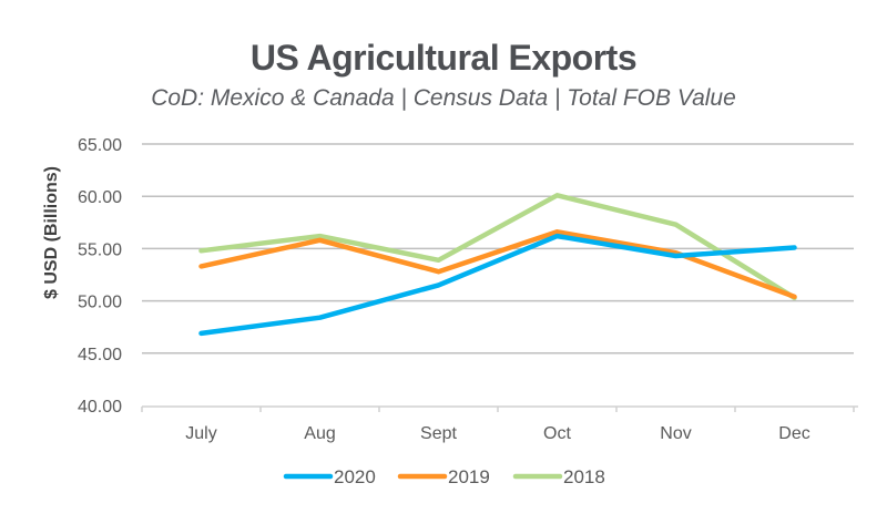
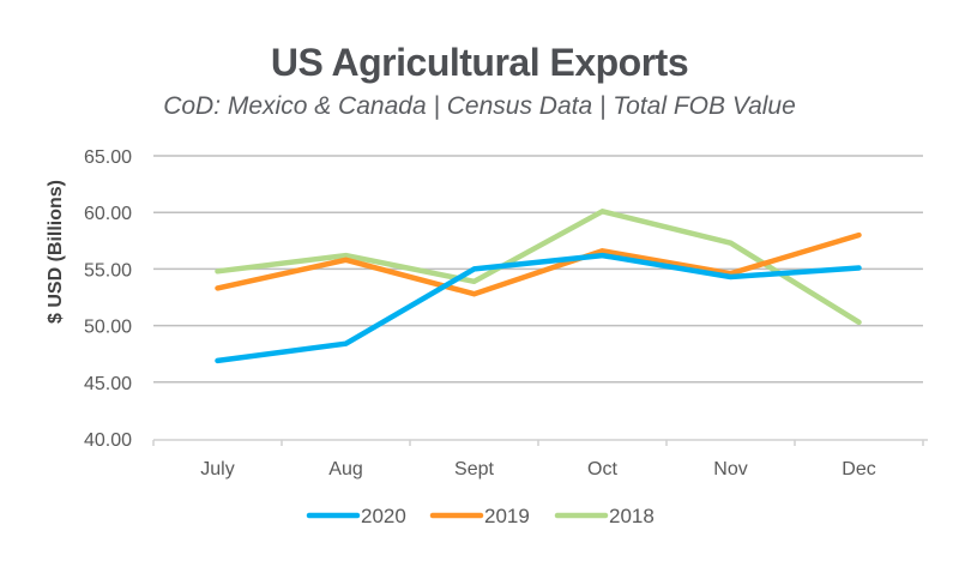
2020/Sept: 52 -> 55
2019/Dec: 50 -> 58
